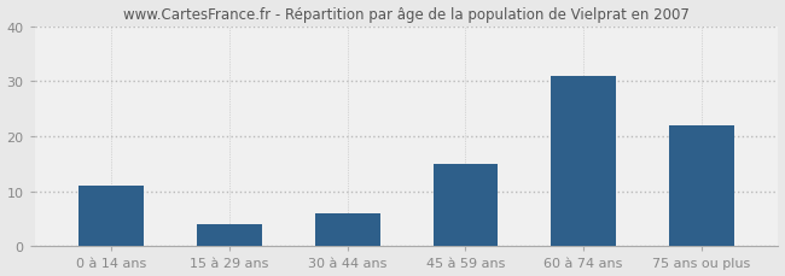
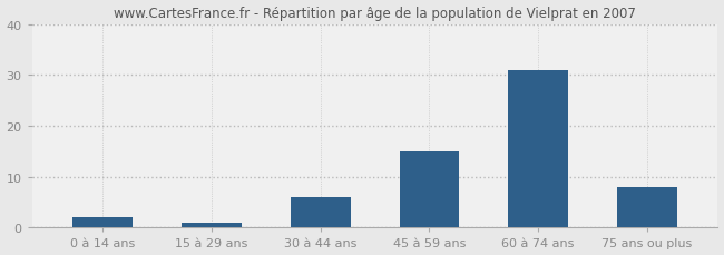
0 à 14 ans: 11 -> 2
15 à 29 ans: 4 -> 1
75 ans ou plus: 22 -> 8
